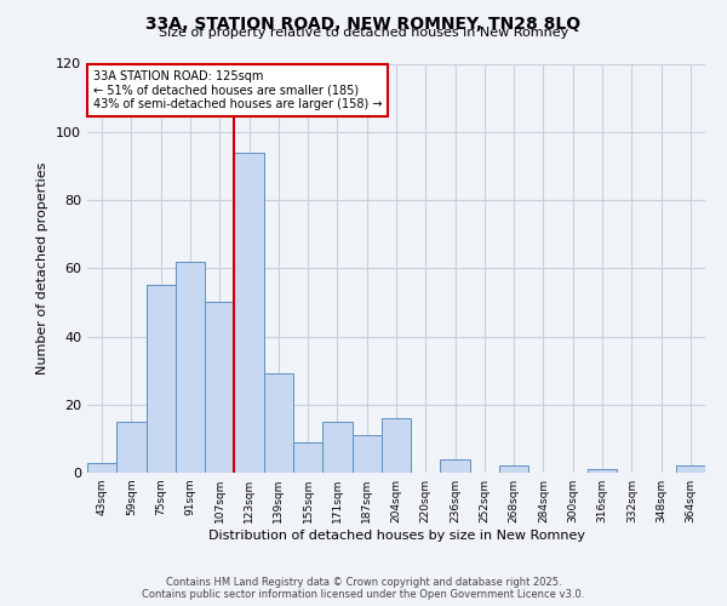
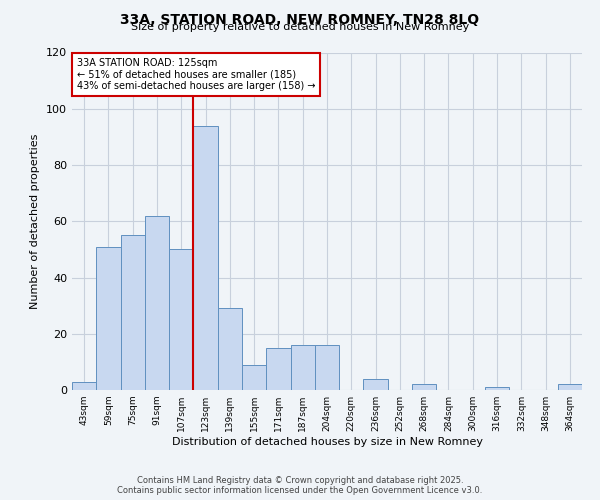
59sqm: 15 -> 51
187sqm: 11 -> 16
